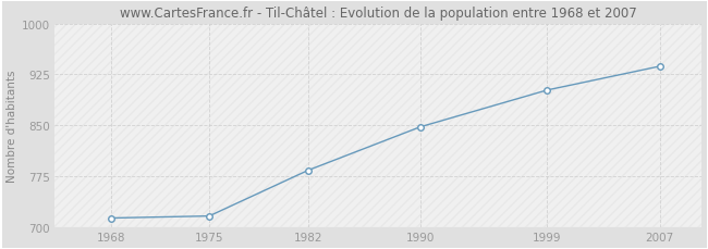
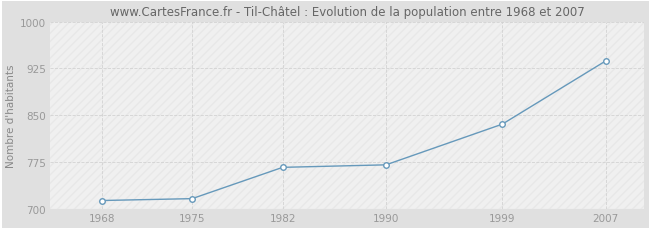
1982: 784 -> 767
1990: 848 -> 771
1999: 902 -> 836
